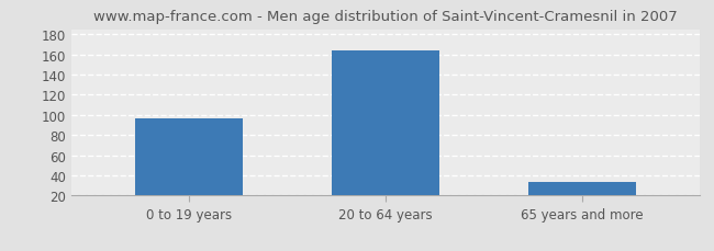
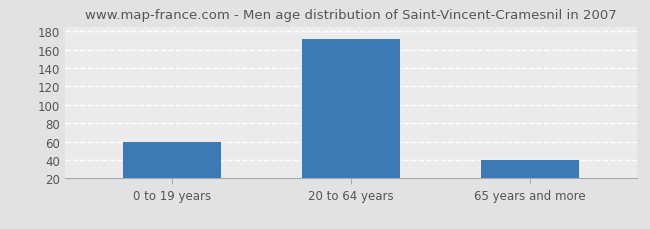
0 to 19 years: 97 -> 60
20 to 64 years: 164 -> 172
65 years and more: 33 -> 40
